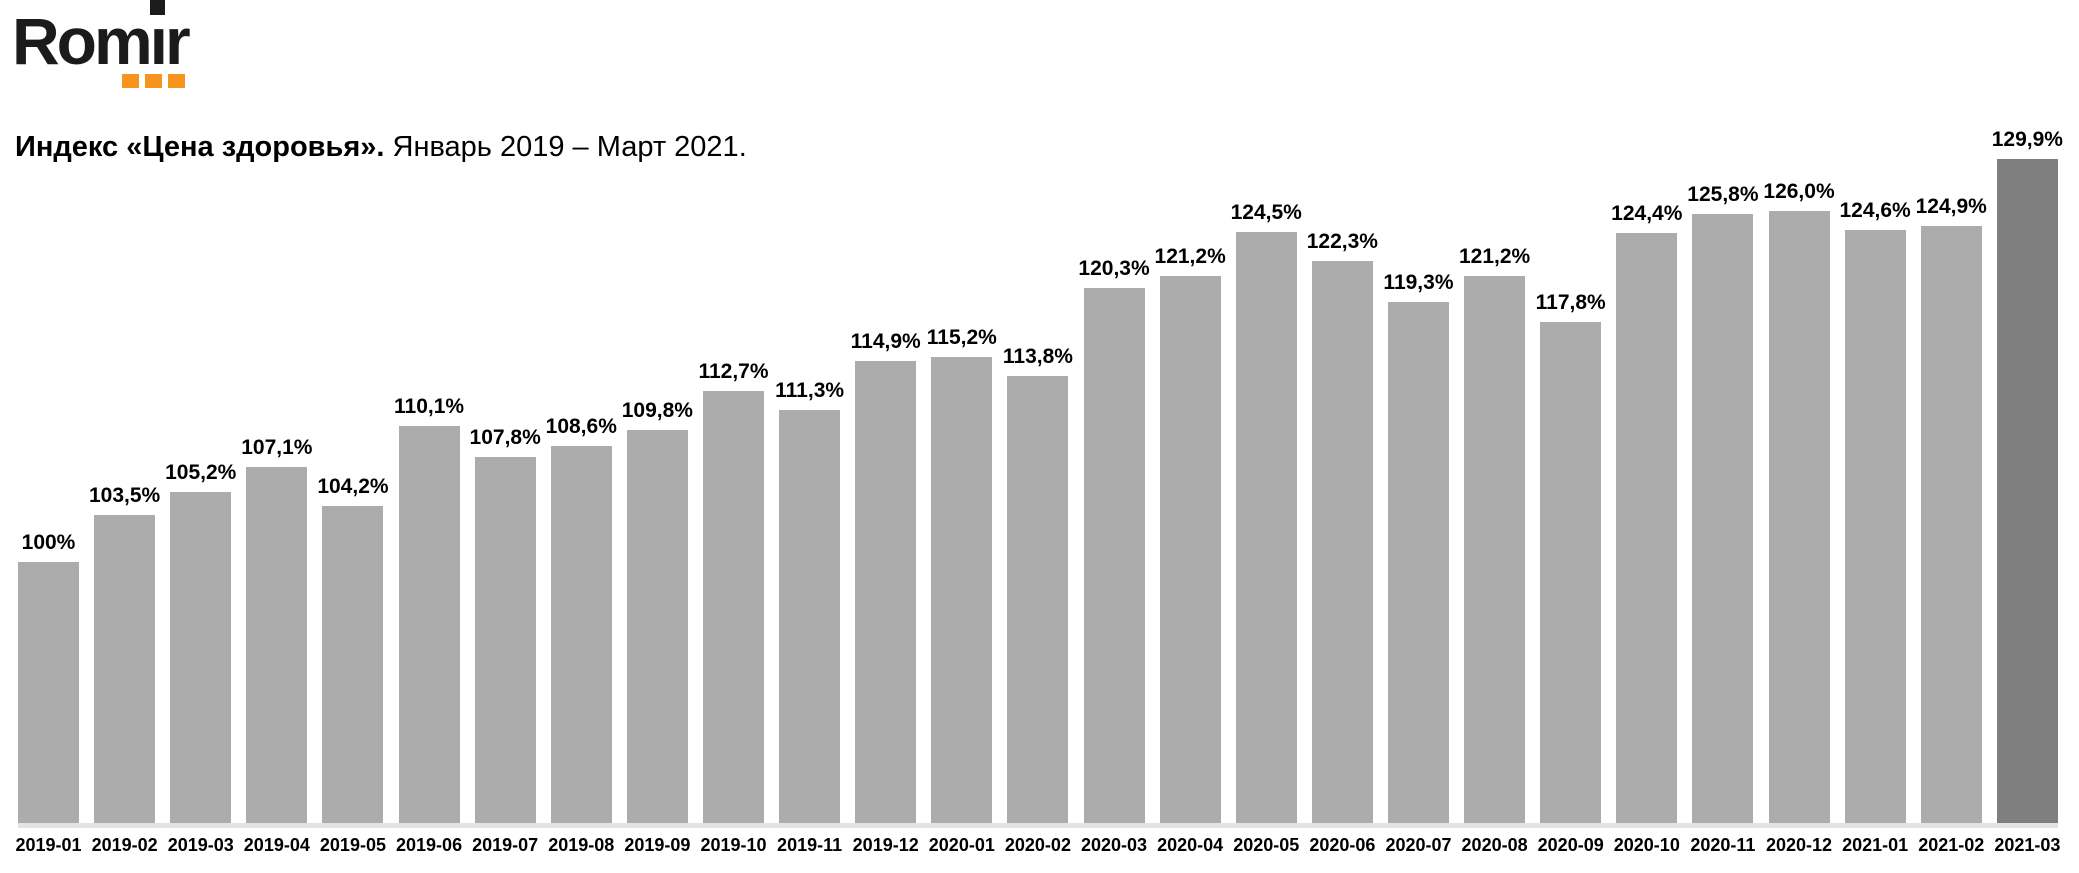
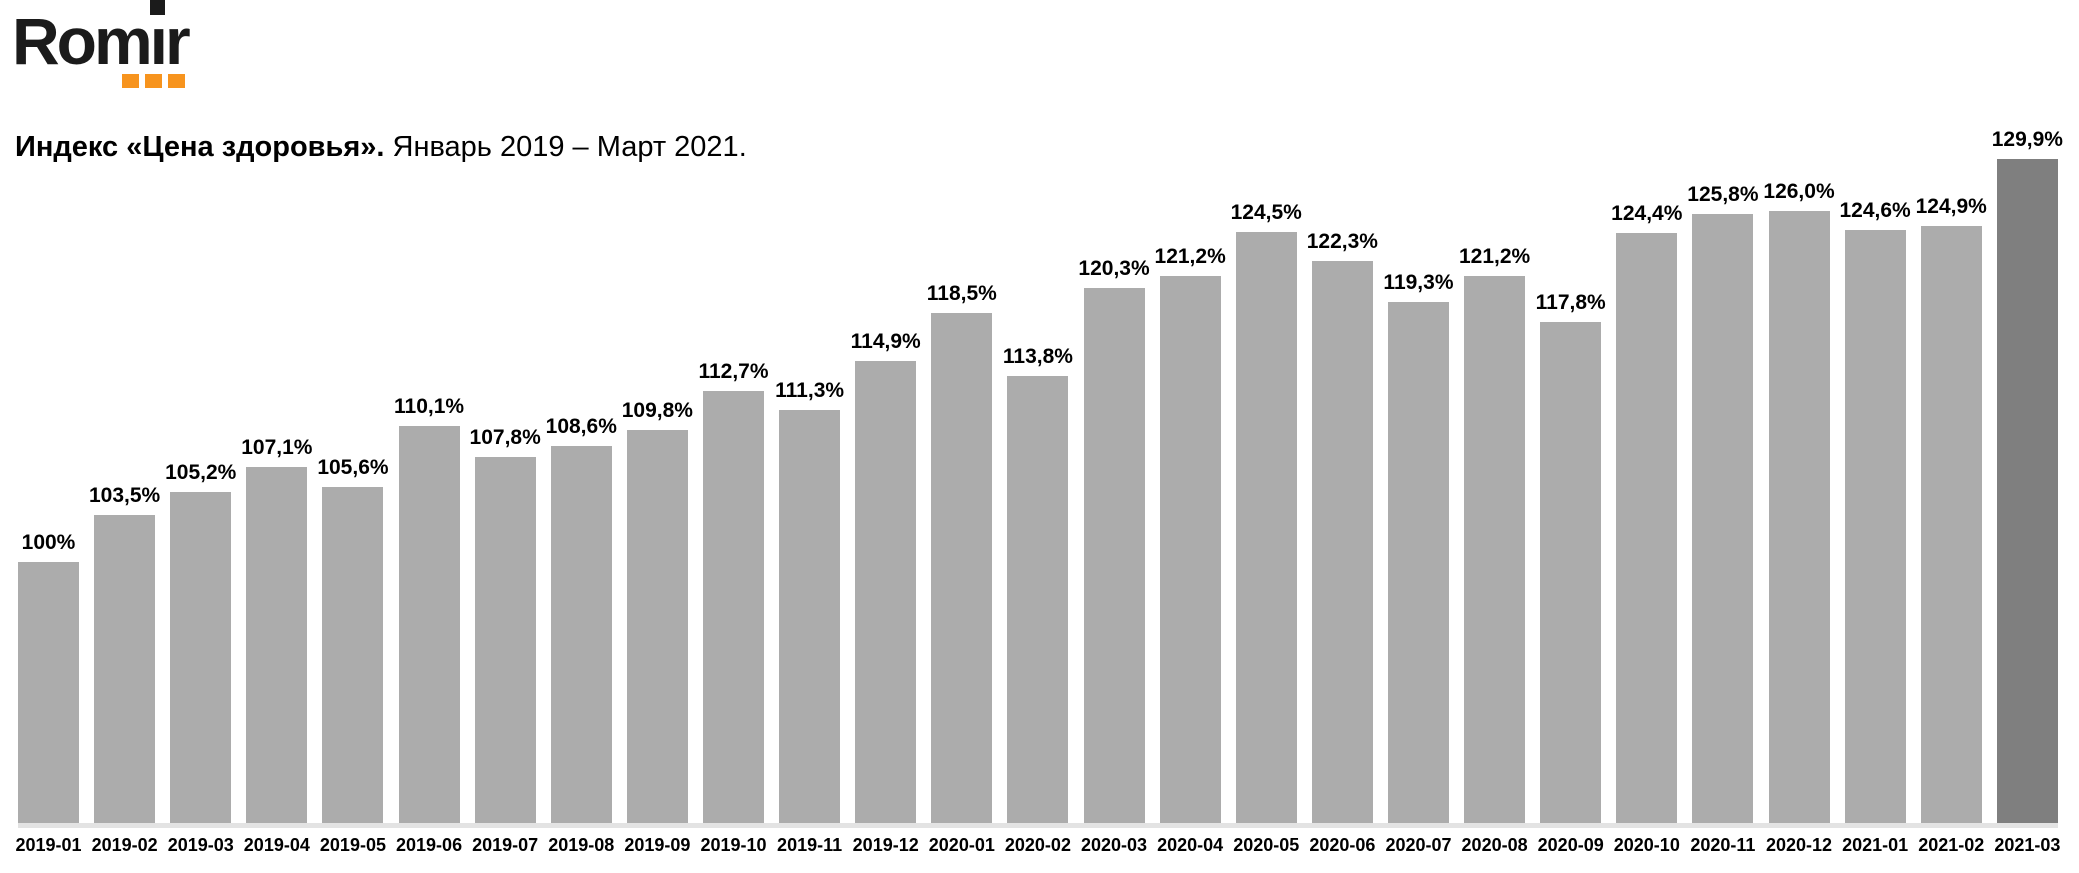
2019-05: 104,2% -> 105,6%
2020-01: 115,2% -> 118,5%
